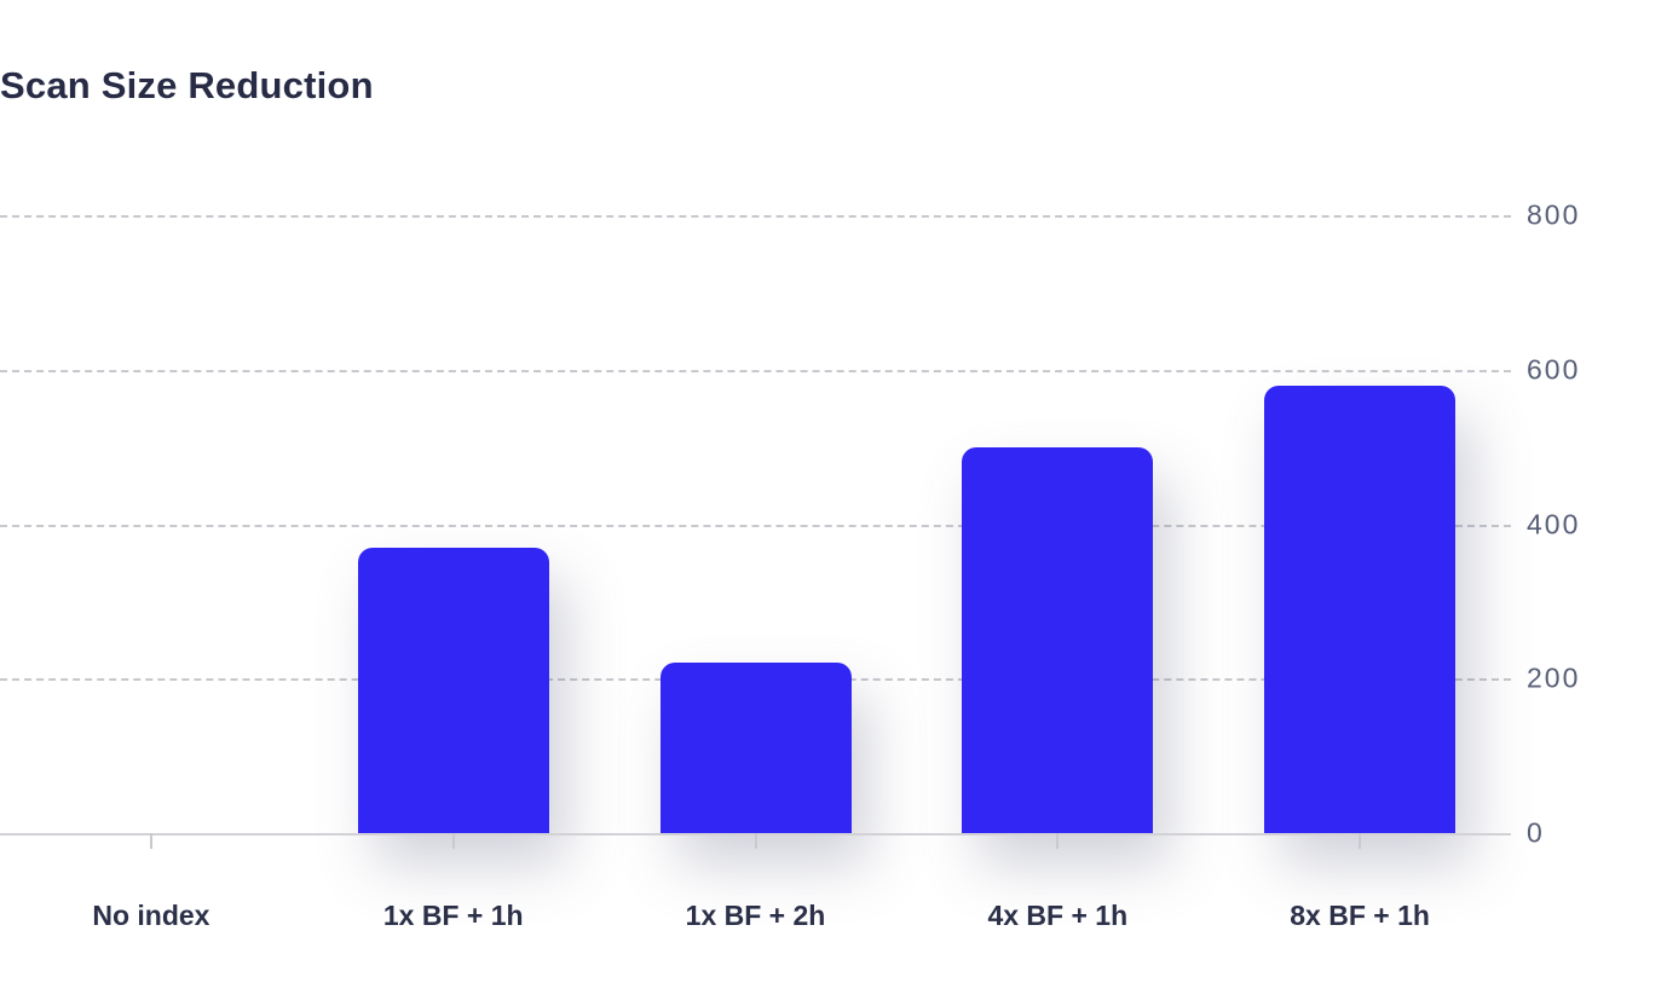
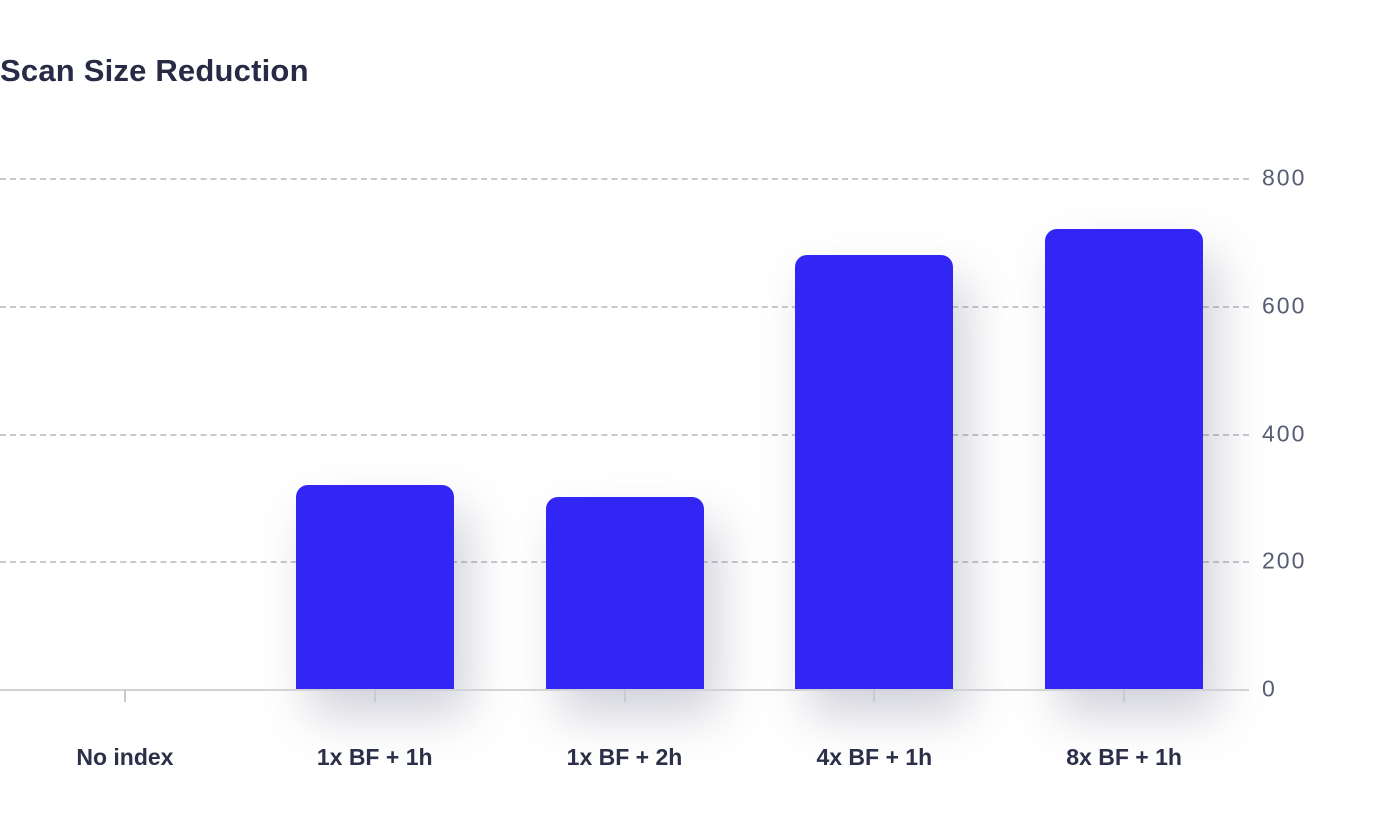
1x BF + 1h: 370 -> 320
1x BF + 2h: 220 -> 300
4x BF + 1h: 500 -> 680
8x BF + 1h: 580 -> 720
